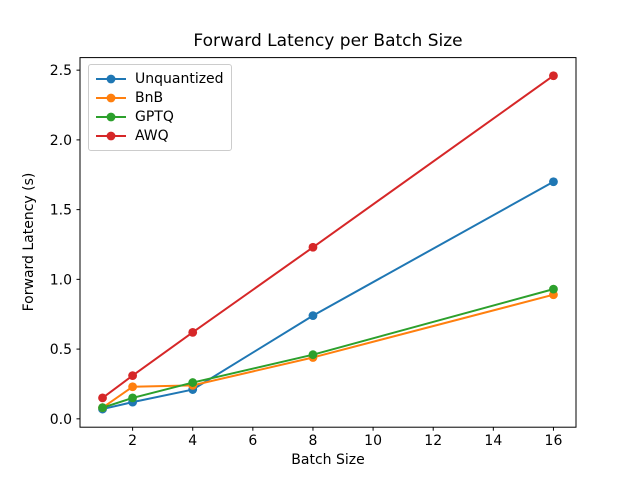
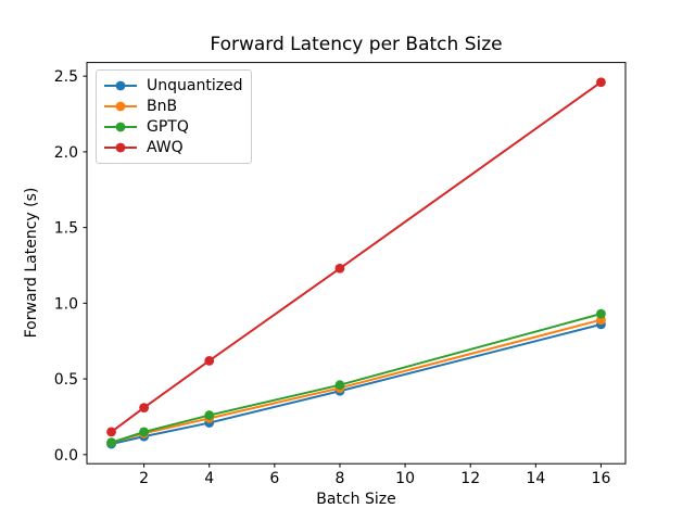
BnB/2: 0.23 -> 0.14
Unquantized/8: 0.74 -> 0.42
Unquantized/16: 1.70 -> 0.86
